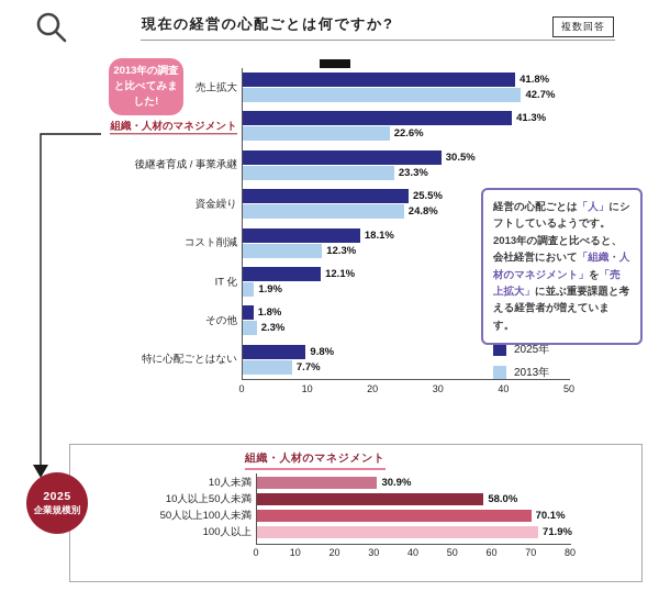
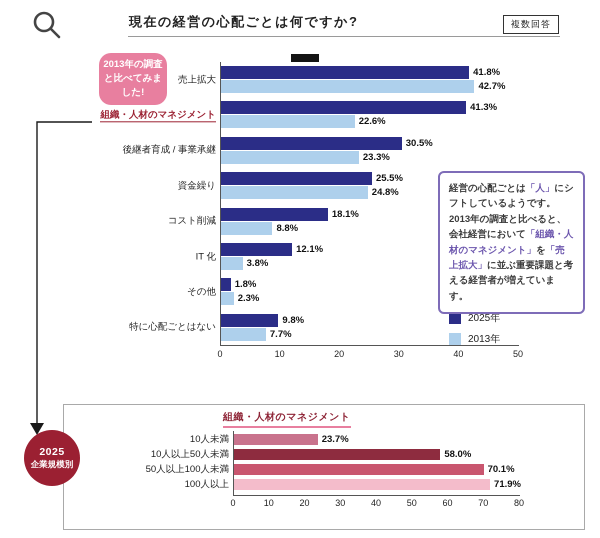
現在の経営の心配ごとは何ですか?/2013年/コスト削減: 12.3% -> 8.8%
現在の経営の心配ごとは何ですか?/2013年/IT 化: 1.9% -> 3.8%
組織・人材のマネジメント/10人未満: 30.9% -> 23.7%
